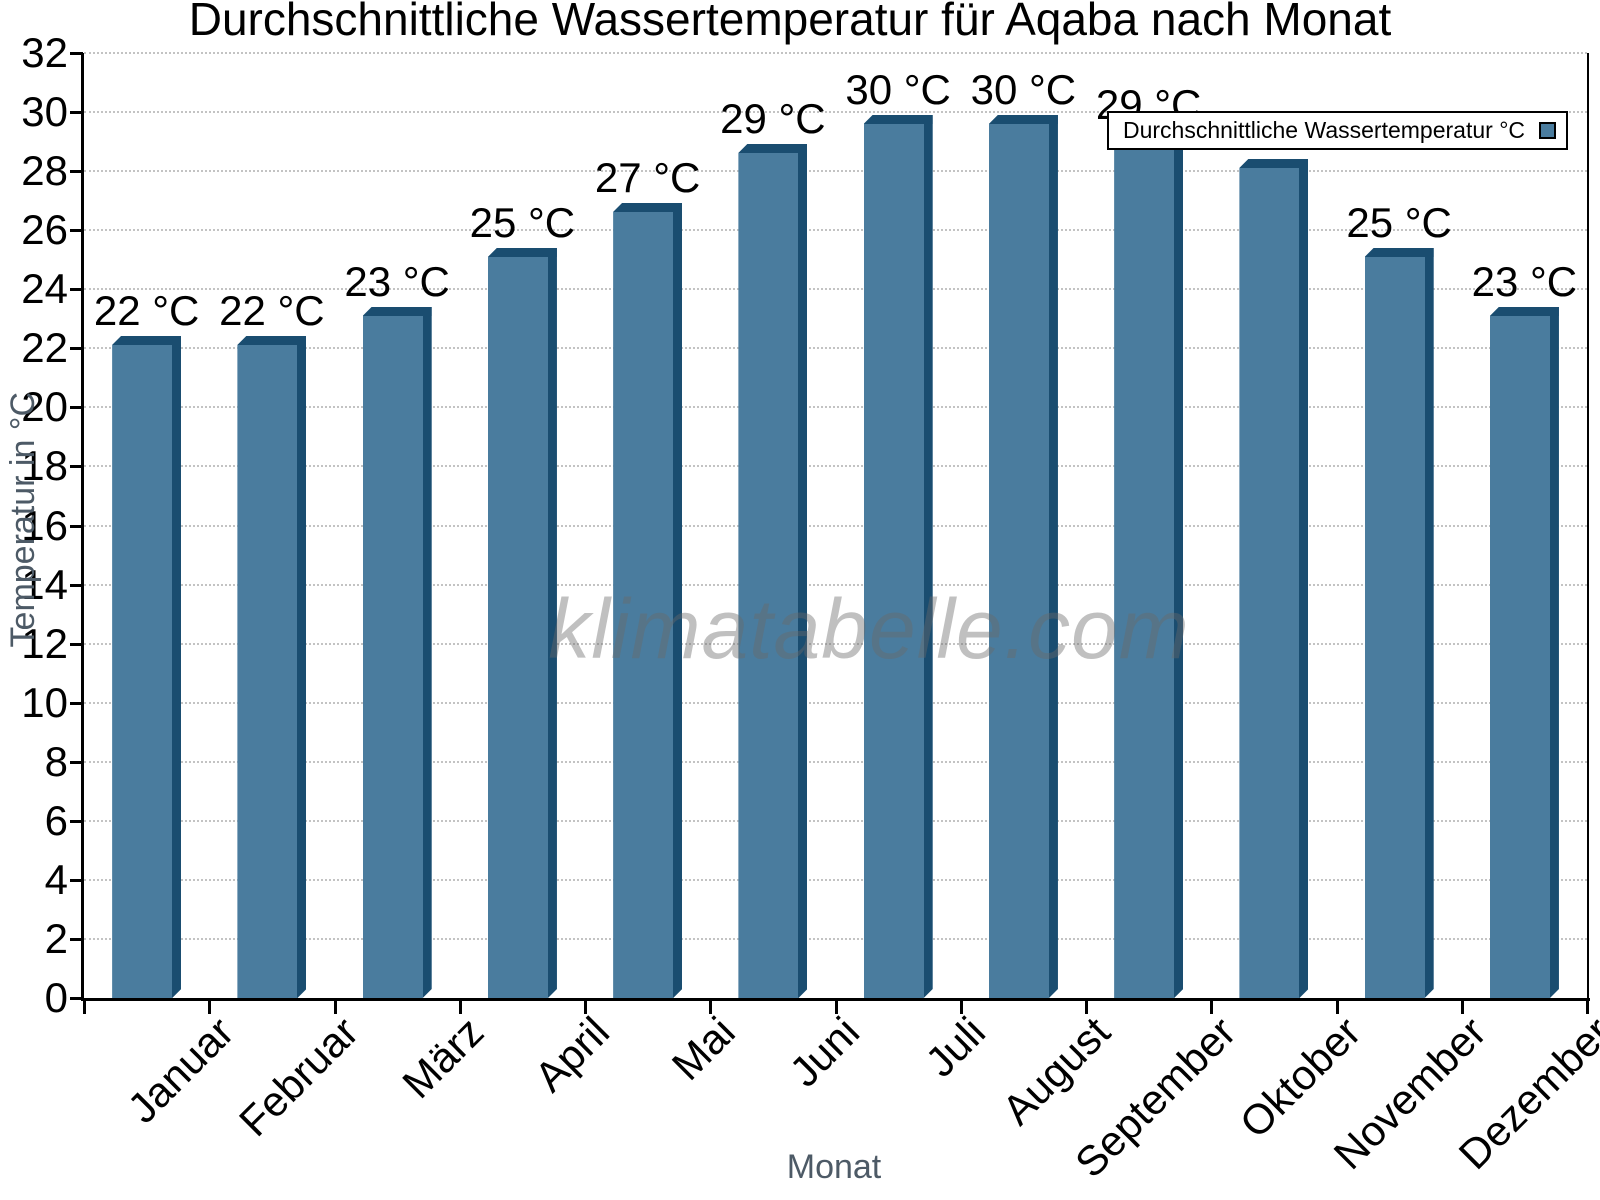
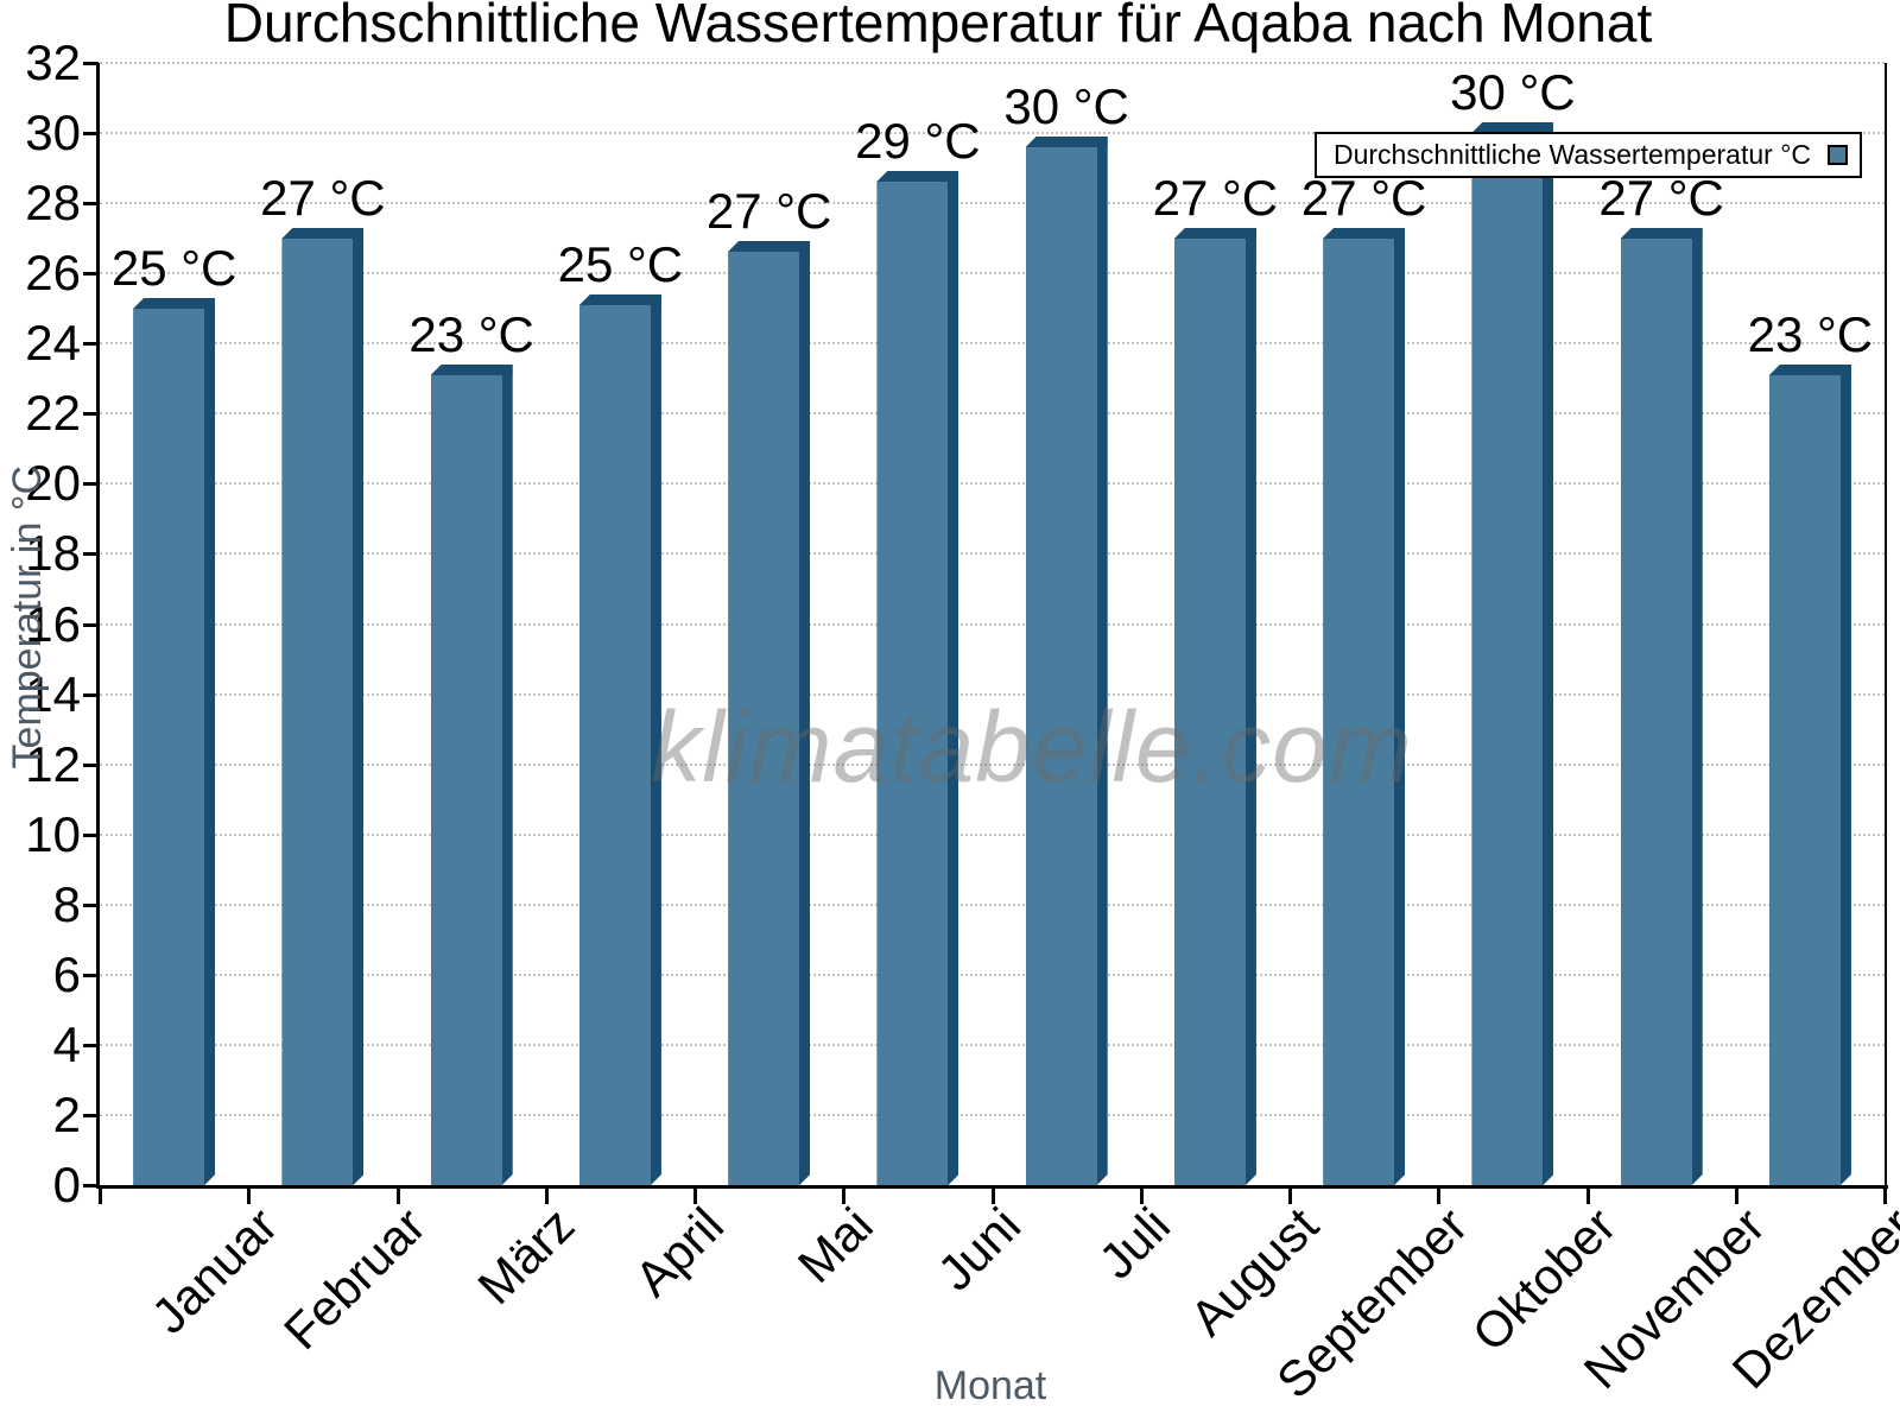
Januar: 22 -> 25
Februar: 22 -> 27
August: 30 -> 27
September: 29 -> 27
Oktober: 28 -> 30
November: 25 -> 27
